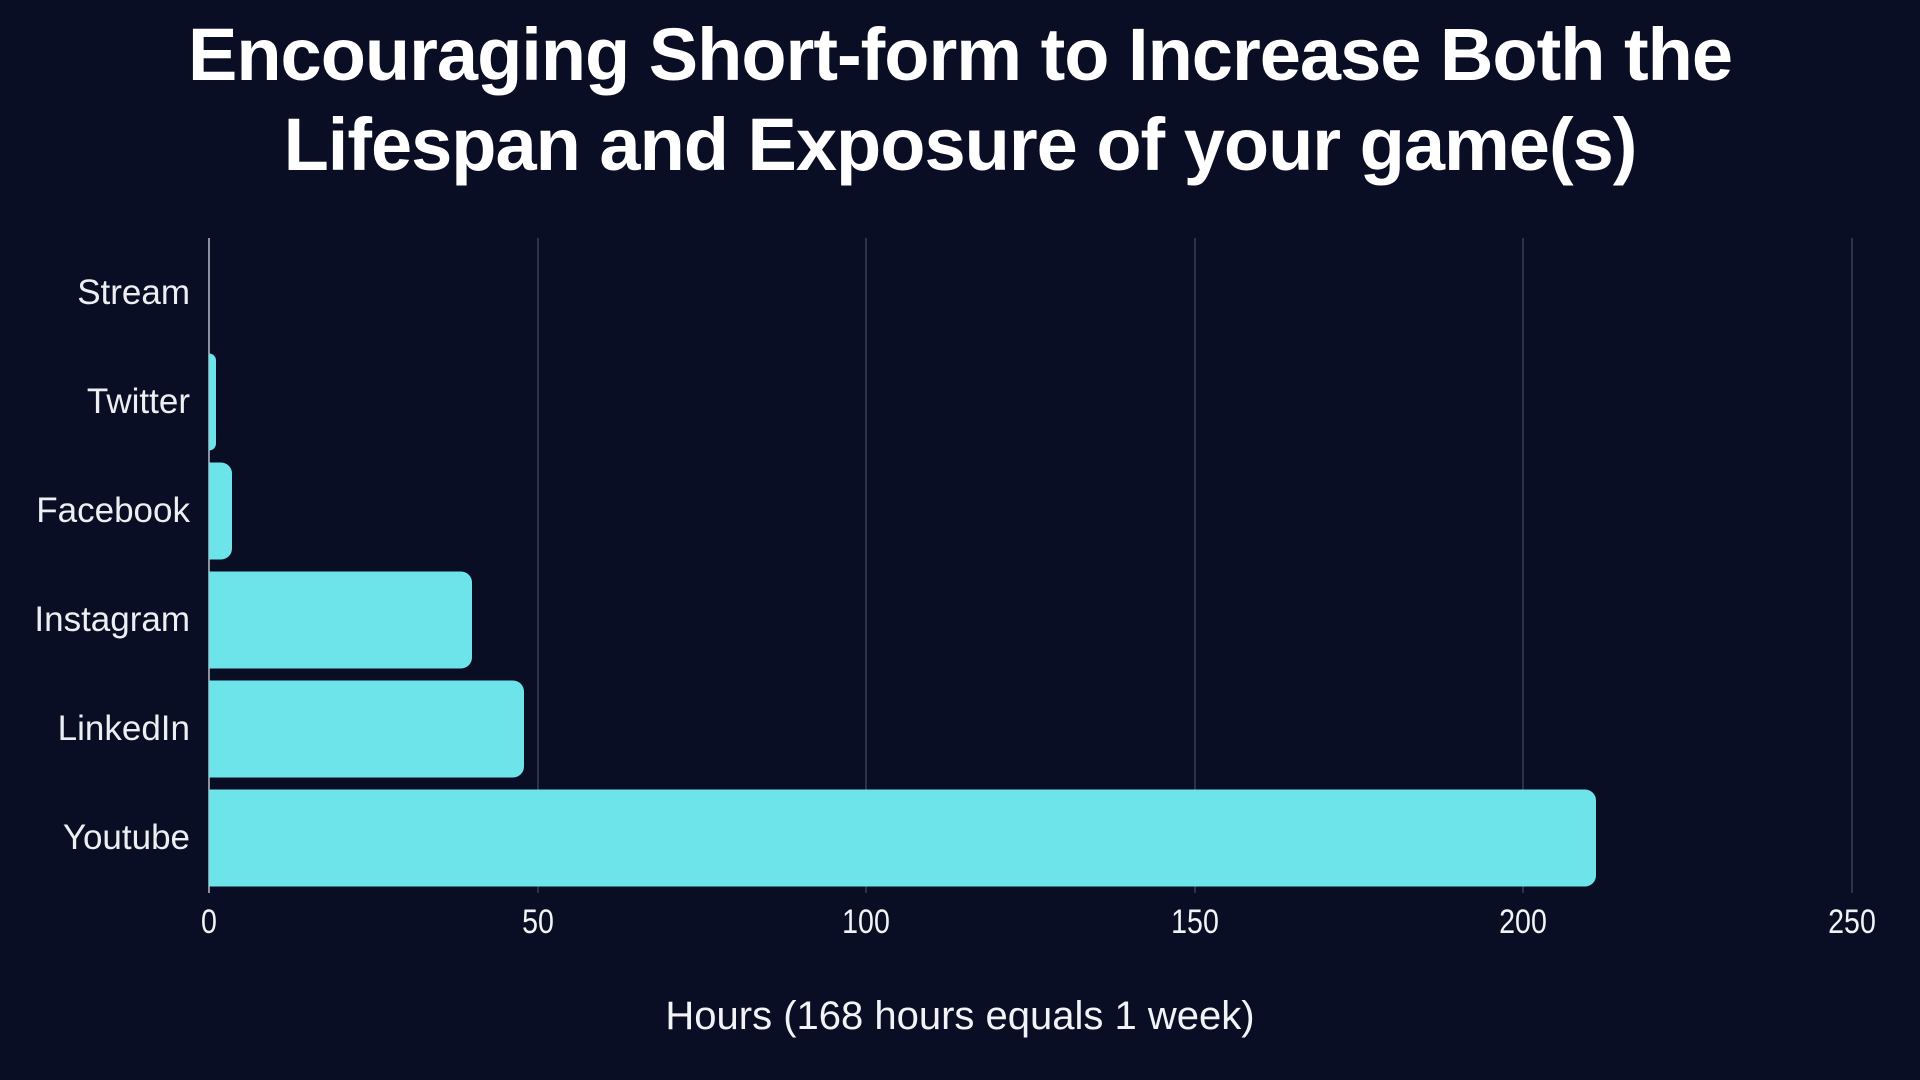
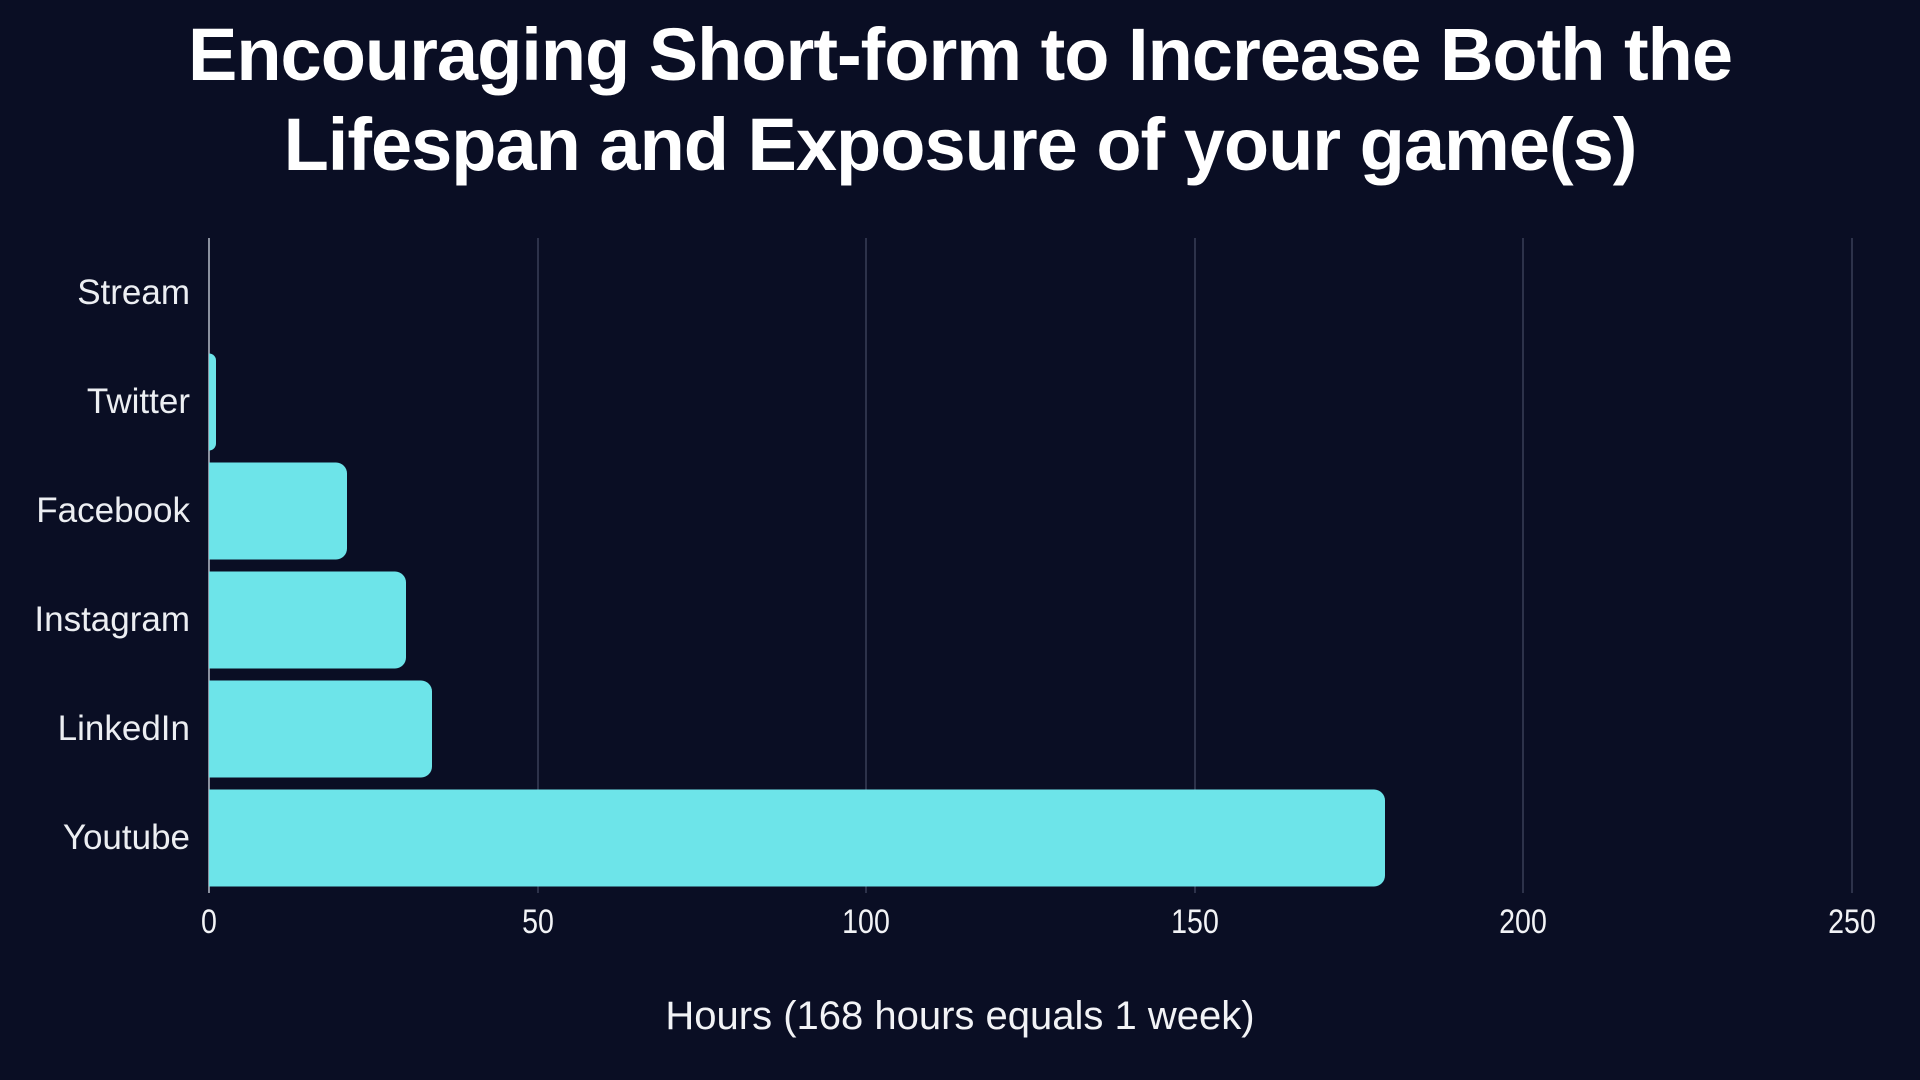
Facebook: 4 -> 21
Instagram: 40 -> 30
LinkedIn: 48 -> 34
Youtube: 211 -> 179
